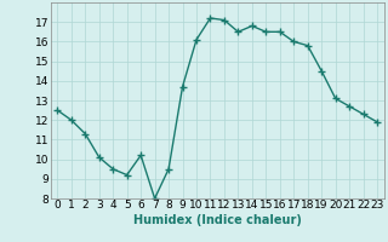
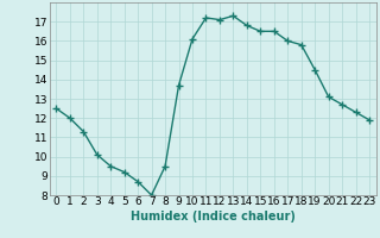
6: 10.2 -> 8.7
13: 16.5 -> 17.3
